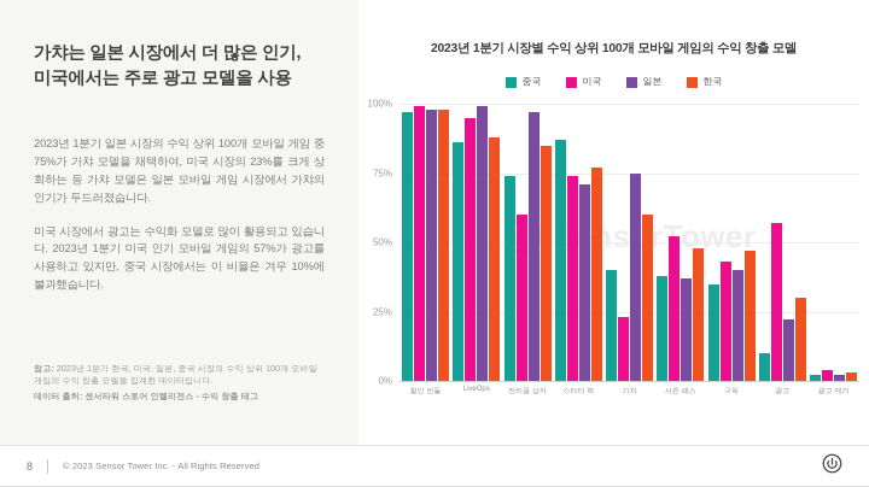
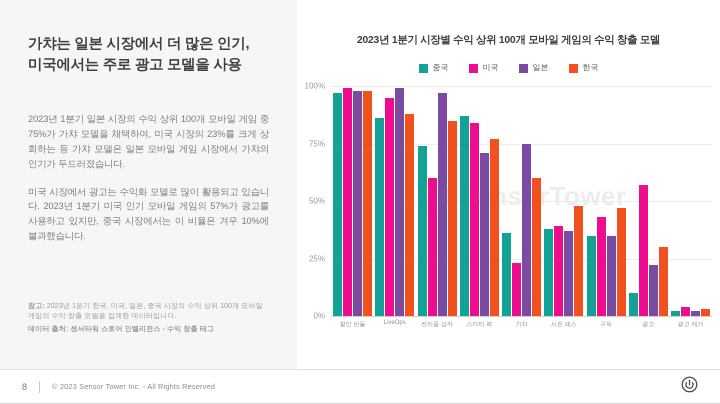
미국/스타터 팩: 74% -> 84%
중국/가챠: 40% -> 36%
미국/시즌 패스: 52% -> 39%
일본/구독: 40% -> 35%
